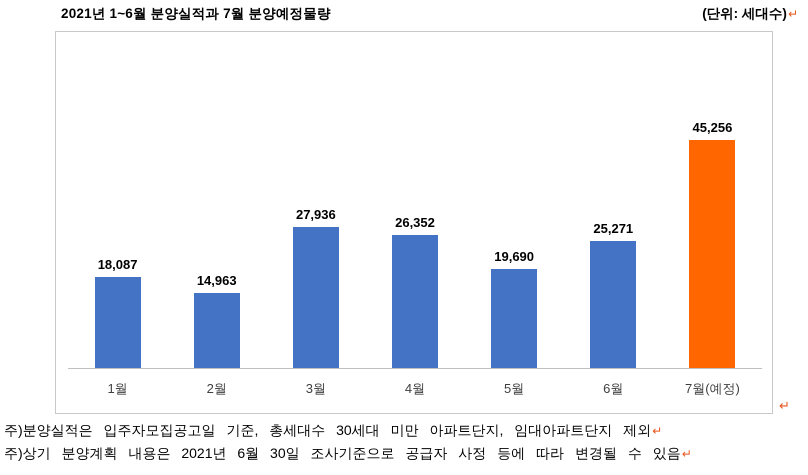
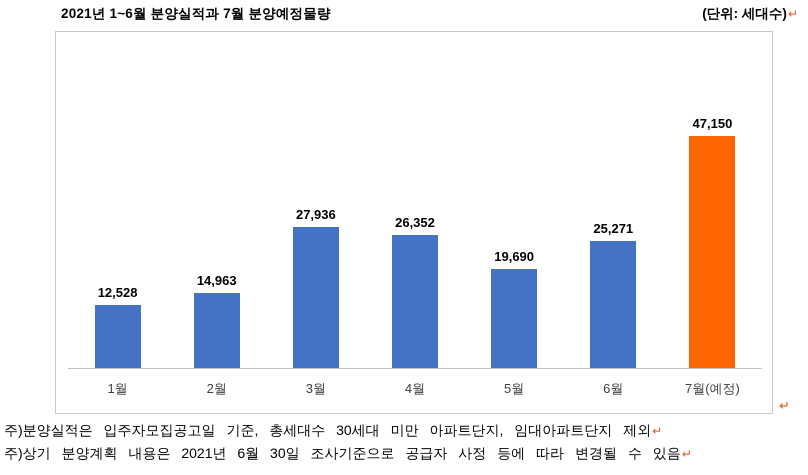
1월: 18,087 -> 12,528
7월(예정): 45,256 -> 47,150
